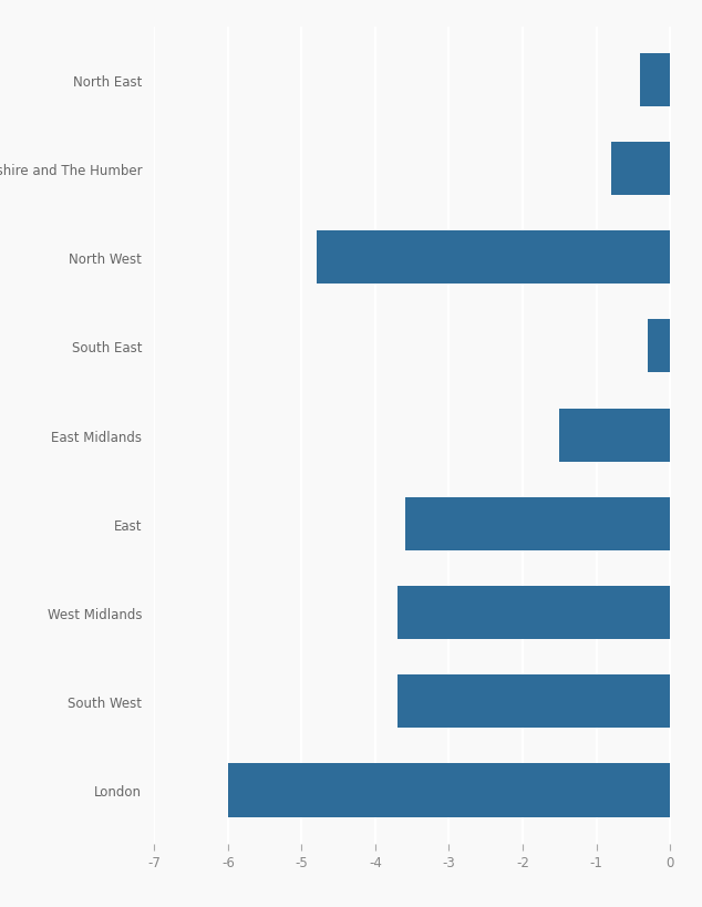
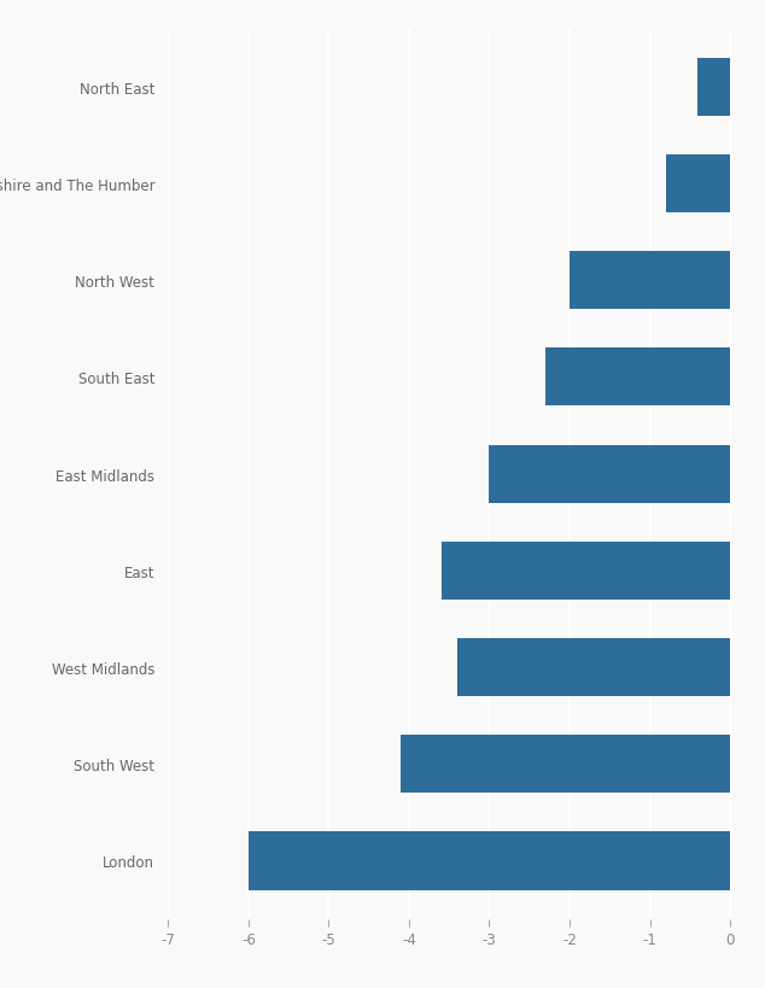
North West: -4.8 -> -2.0
South East: -0.3 -> -2.3
East Midlands: -1.5 -> -3.0
West Midlands: -3.7 -> -3.4
South West: -3.7 -> -4.1
